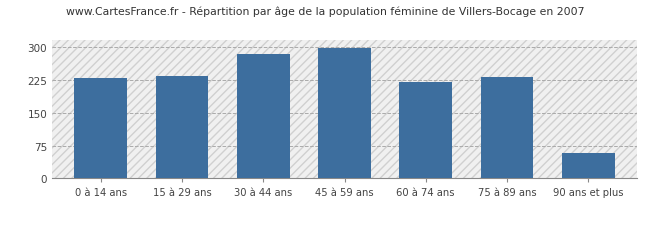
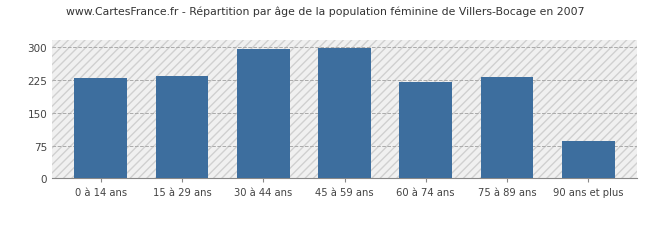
30 à 44 ans: 283 -> 295
90 ans et plus: 58 -> 85
